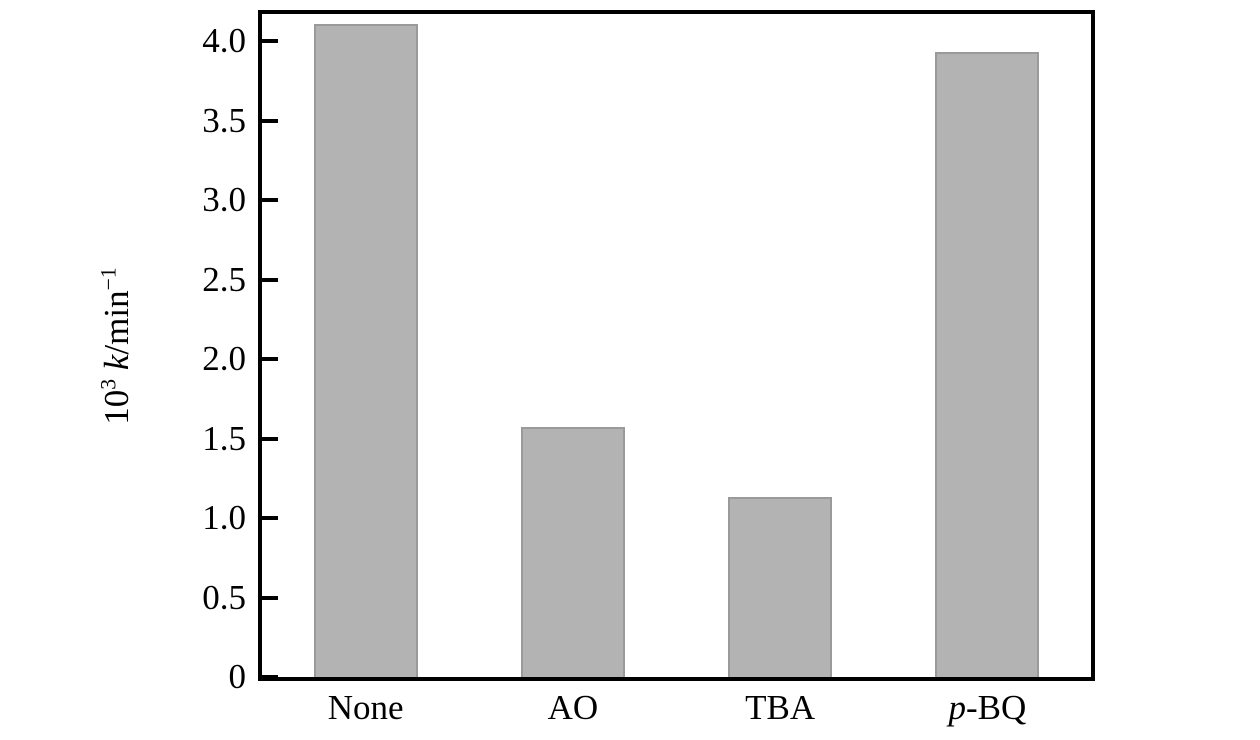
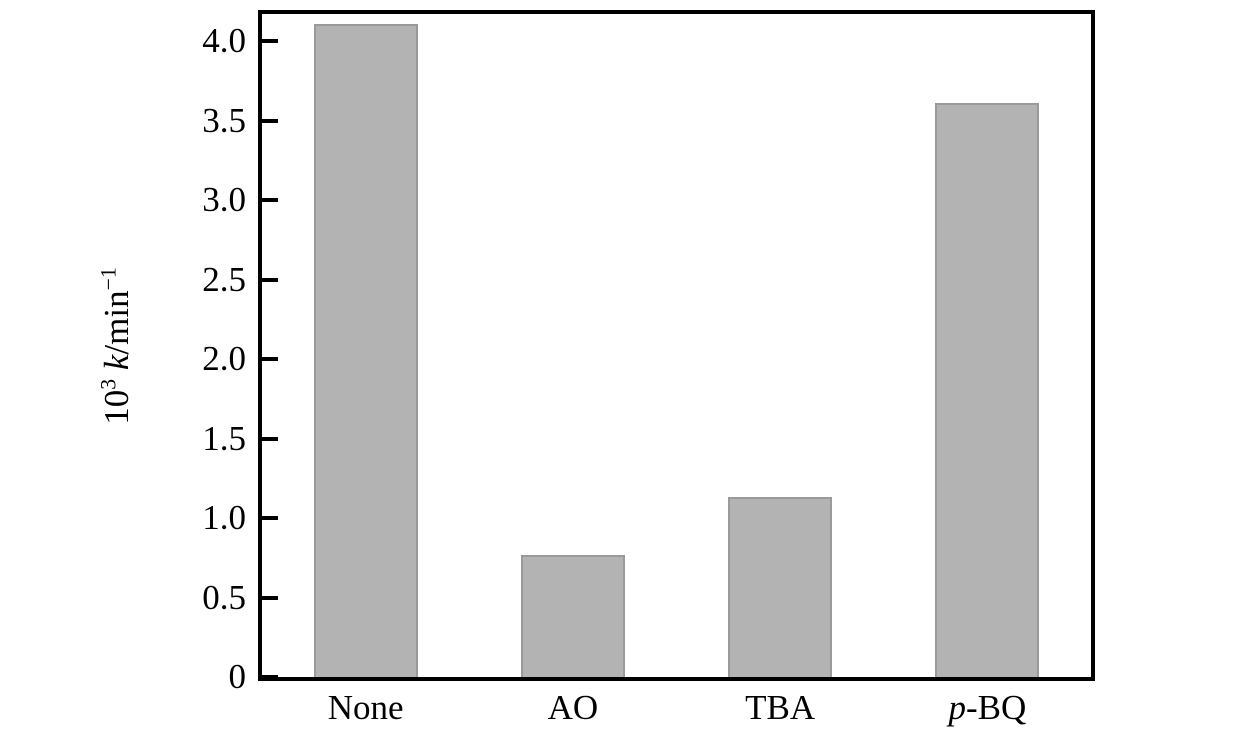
AO: 1.57 -> 0.77
p-BQ: 3.93 -> 3.61
